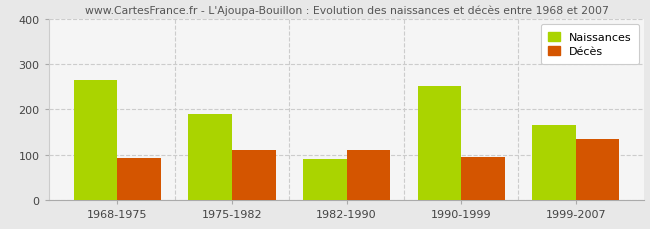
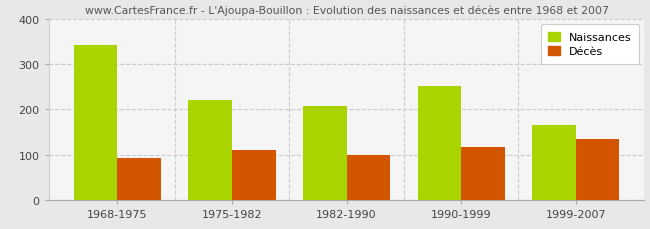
Naissances/1968-1975: 265 -> 341
Naissances/1975-1982: 190 -> 221
Naissances/1982-1990: 90 -> 206
Décès/1982-1990: 110 -> 98
Décès/1990-1999: 95 -> 116
